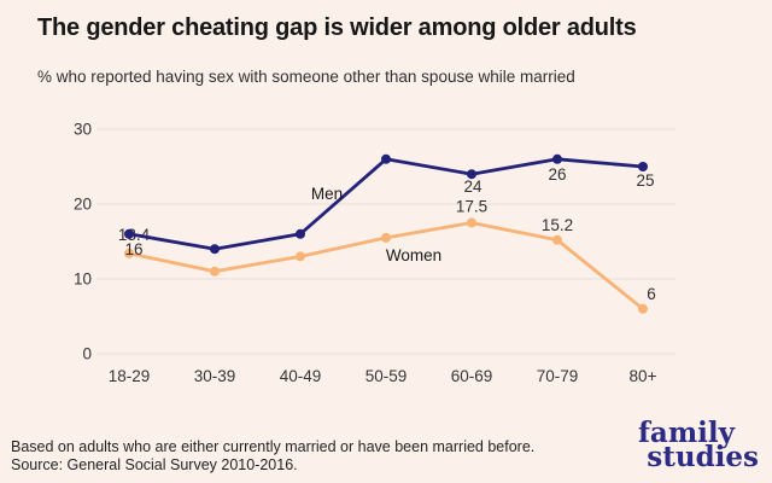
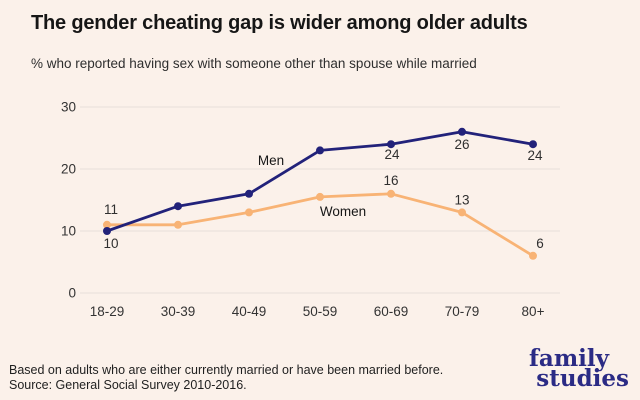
Men/18-29: 16 -> 10
Women/18-29: 13.4 -> 11
Men/50-59: 26 -> 23
Women/60-69: 17.5 -> 16
Women/70-79: 15.2 -> 13
Men/80+: 25 -> 24
